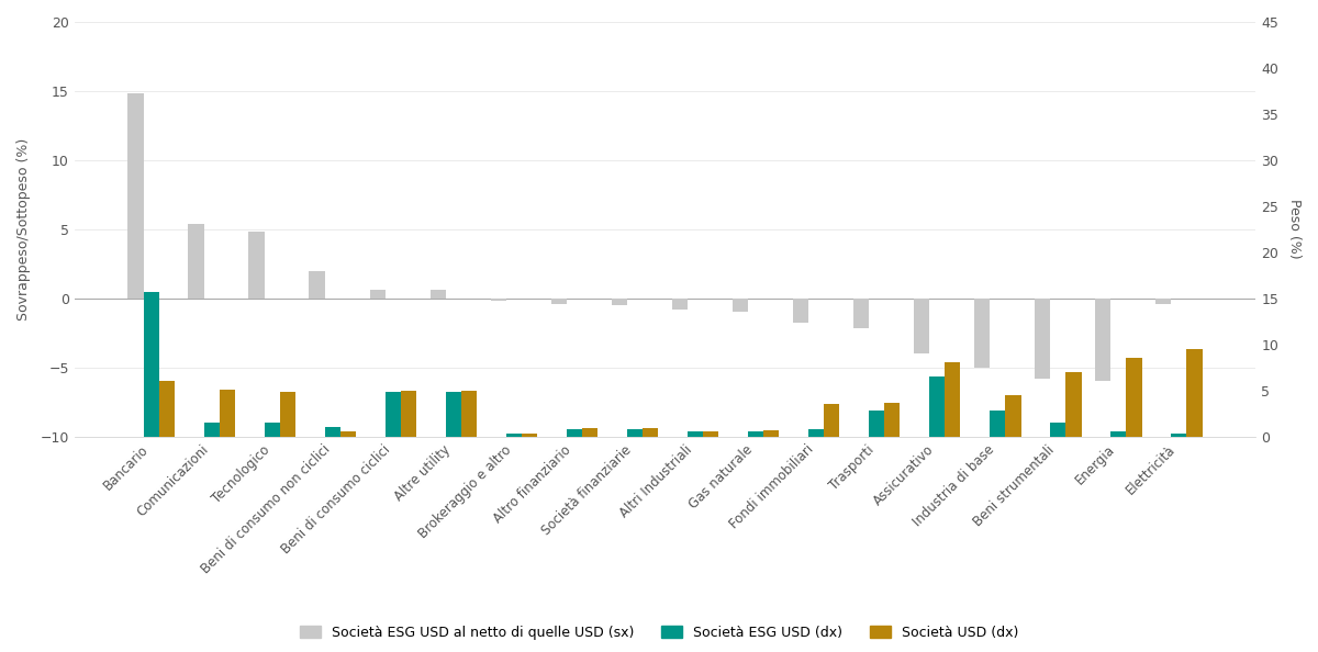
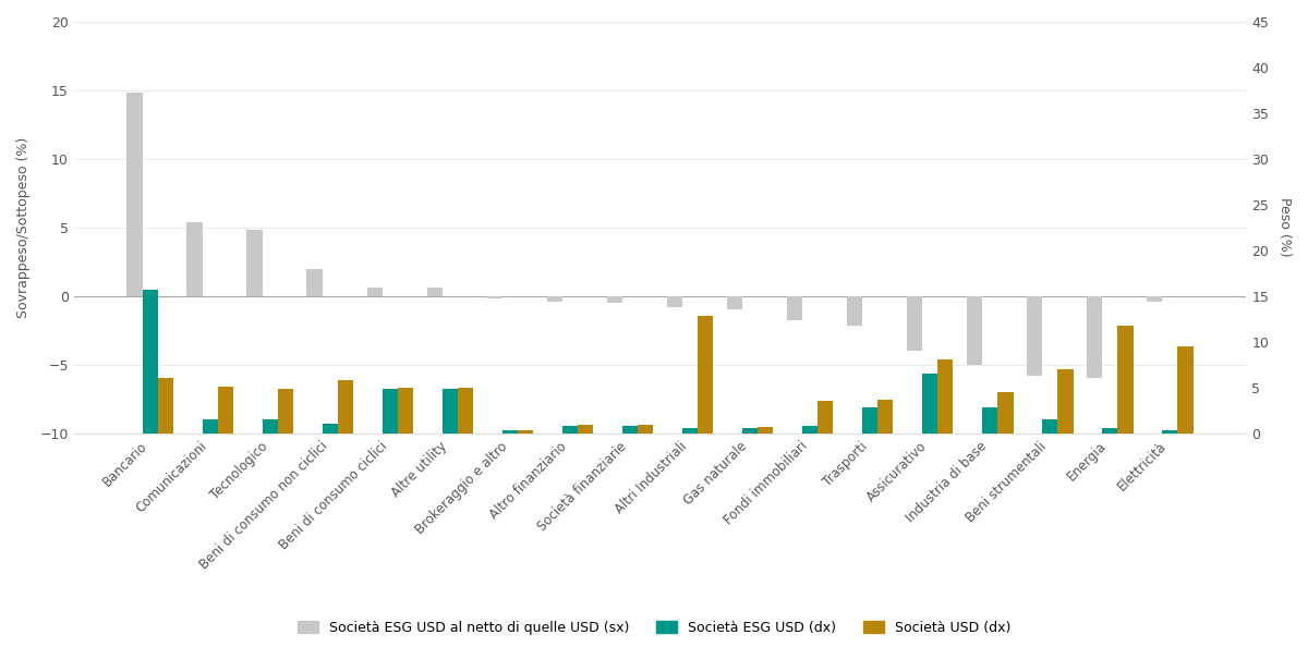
Società USD (dx)/Beni di consumo non ciclici: 0.5 -> 5.8
Società USD (dx)/Altri Industriali: 0.5 -> 12.8
Società USD (dx)/Energia: 8.5 -> 11.8
